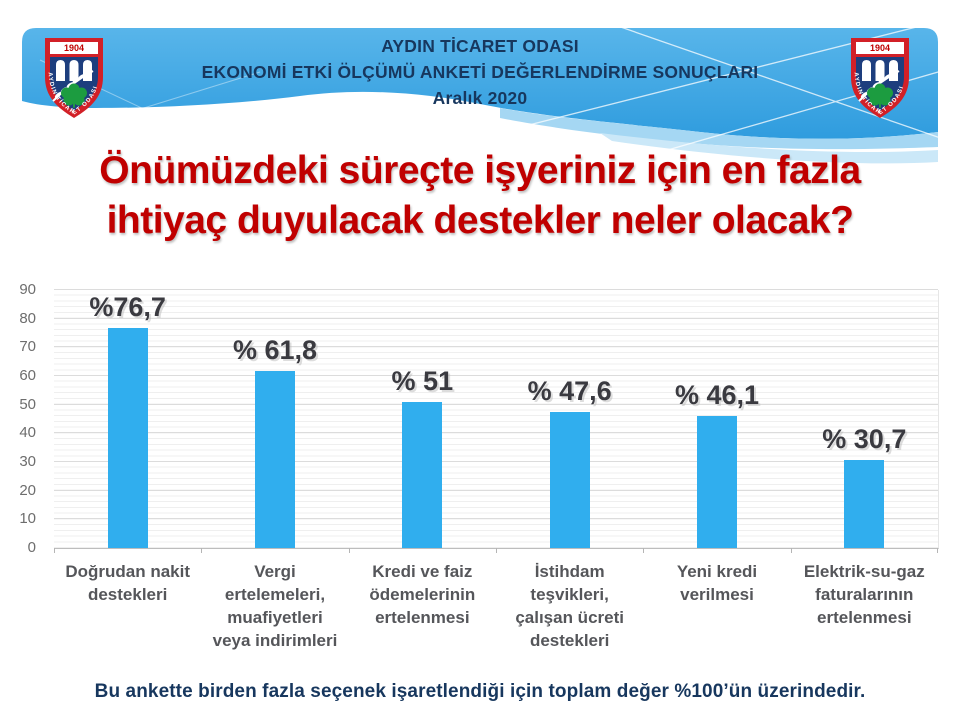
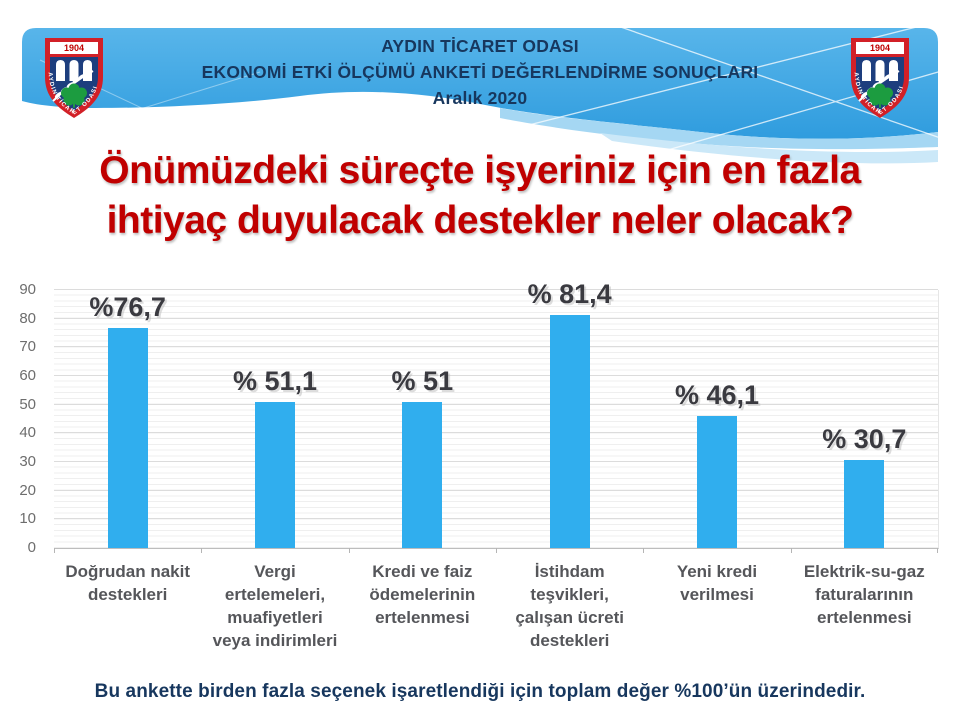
Vergi ertelemeleri, muafiyetleri veya indirimleri: 61,8 -> 51,1
İstihdam teşvikleri, çalışan ücreti destekleri: 47,6 -> 81,4
